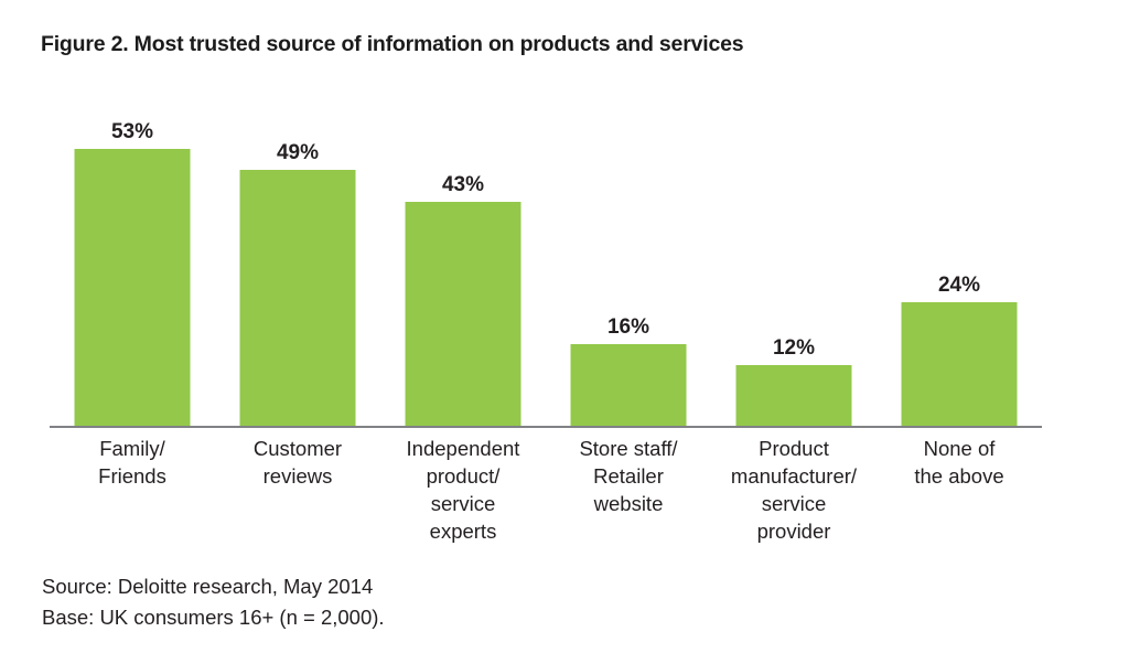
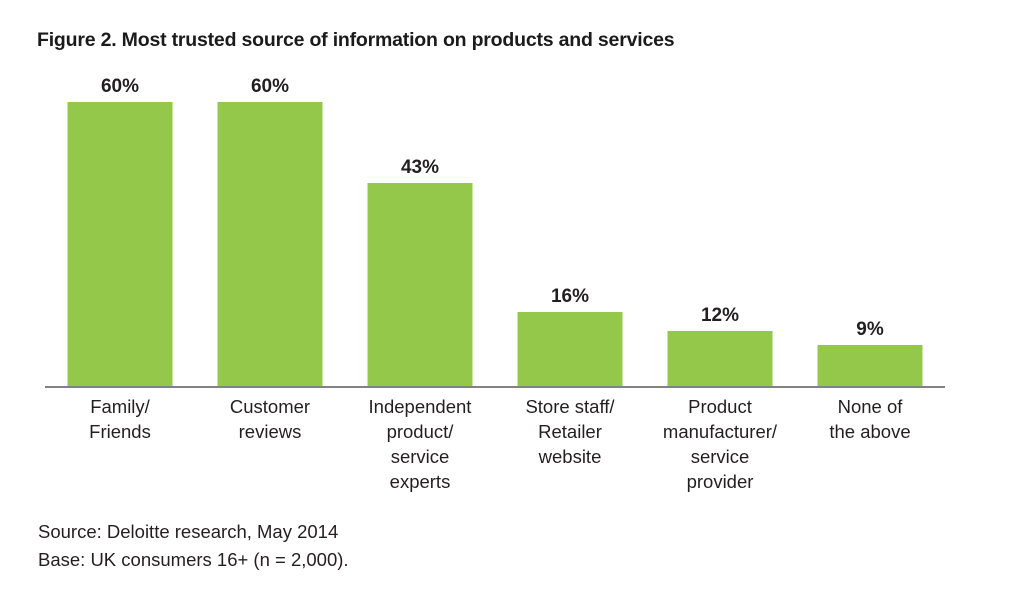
Family/ Friends: 53% -> 60%
Customer reviews: 49% -> 60%
None of the above: 24% -> 9%
